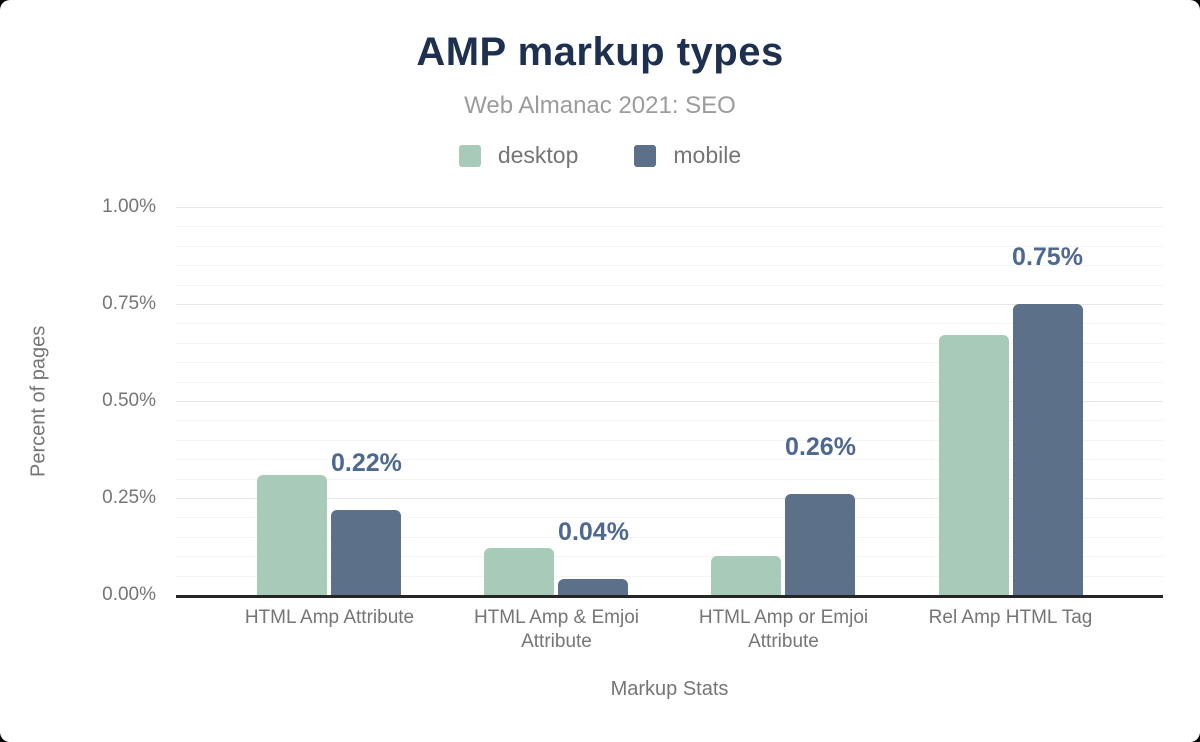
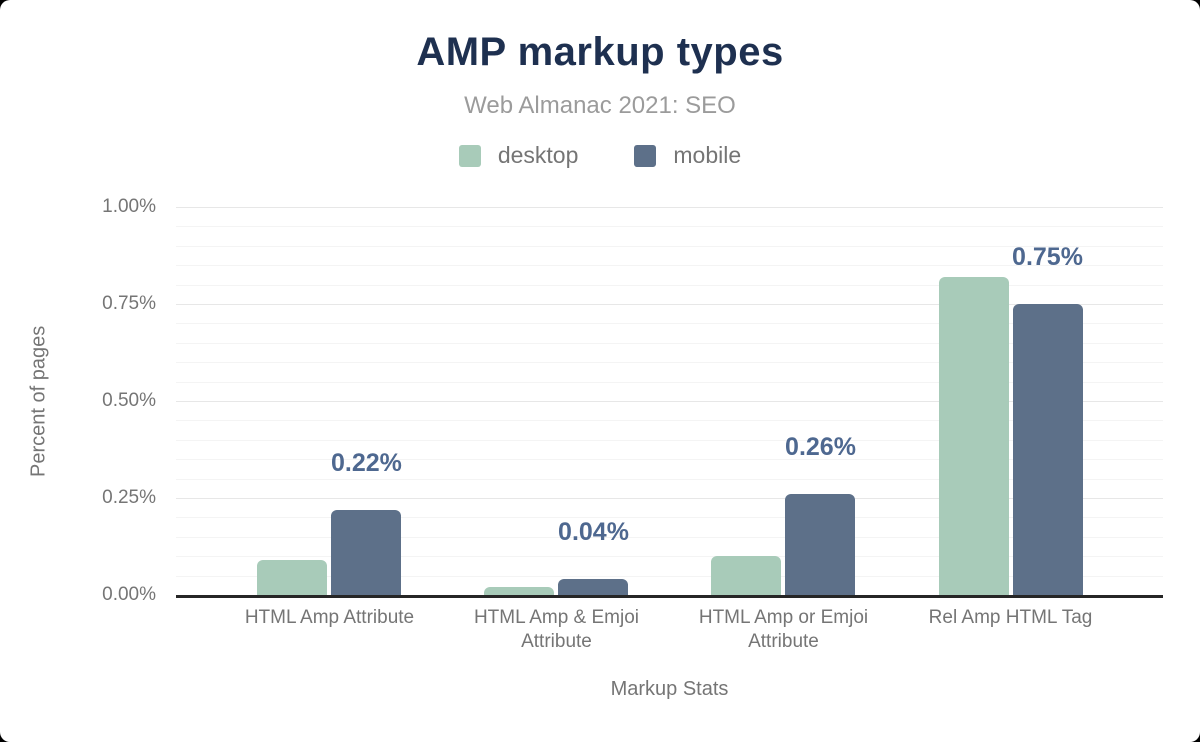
desktop/HTML Amp Attribute: 0.31% -> 0.09%
desktop/HTML Amp & Emjoi Attribute: 0.12% -> 0.02%
desktop/Rel Amp HTML Tag: 0.67% -> 0.82%
